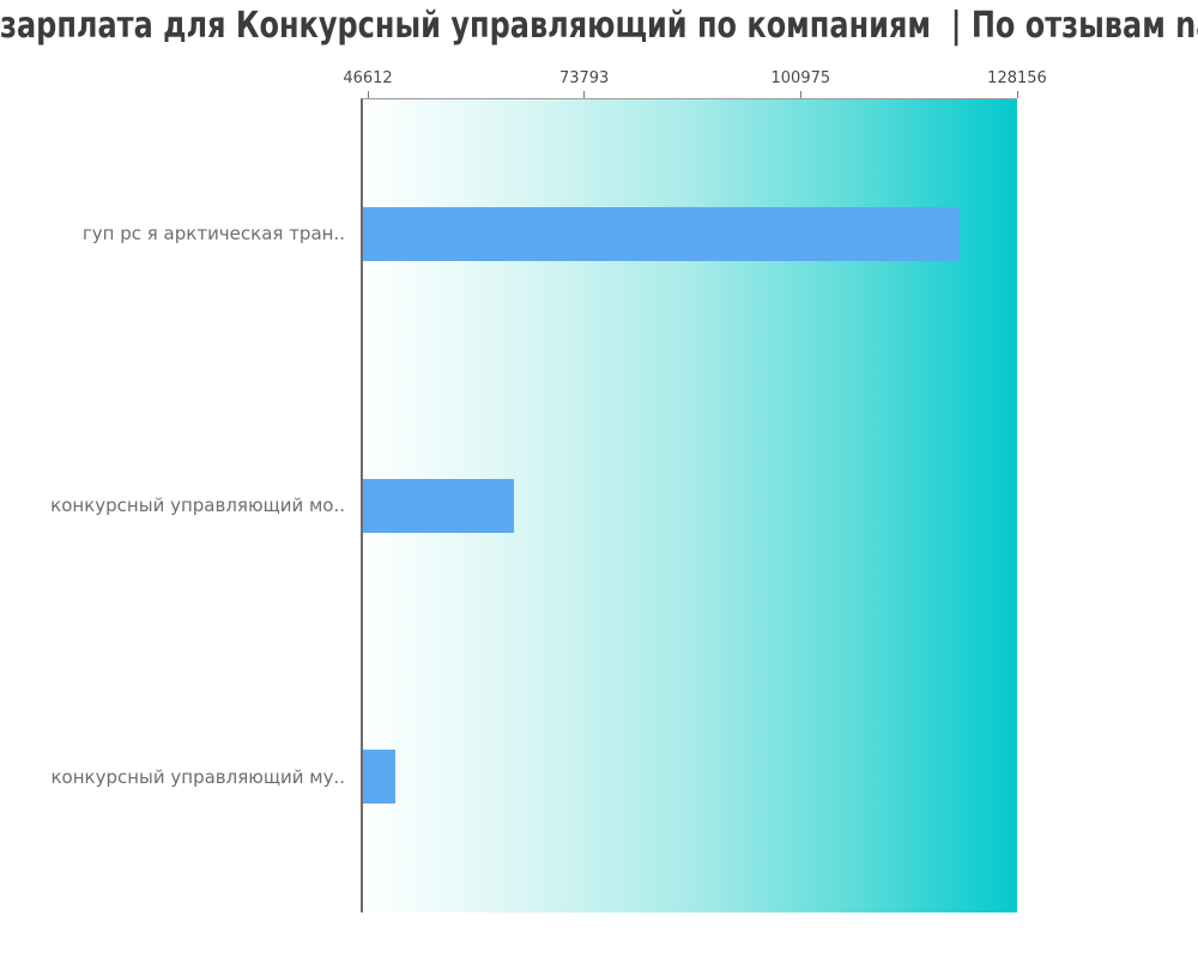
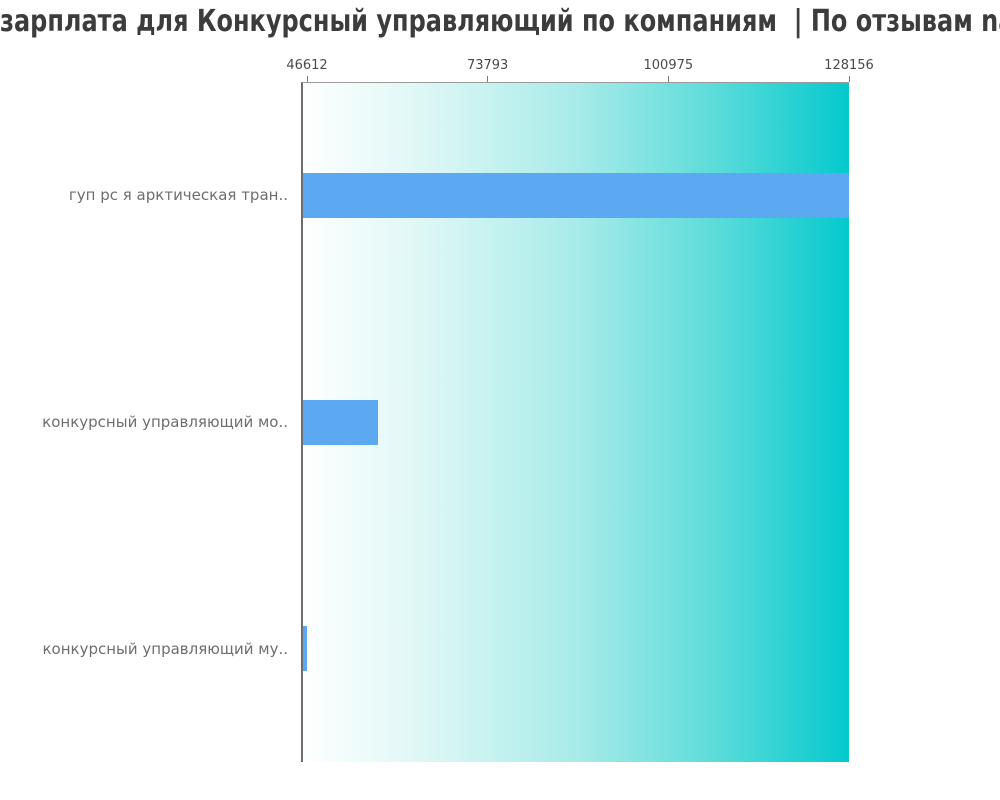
гуп рс я арктическая тран..: 121000 -> 128000
конкурсный управляющий мо..: 65000 -> 57000
конкурсный управляющий му..: 50000 -> 47000
